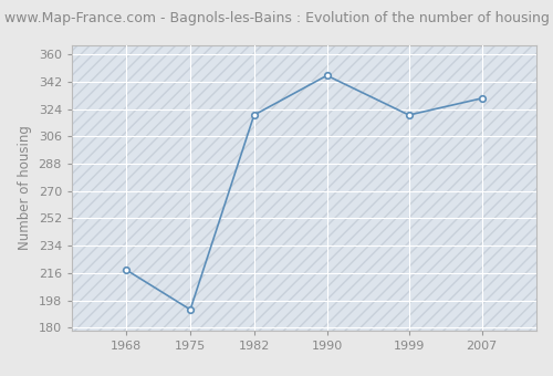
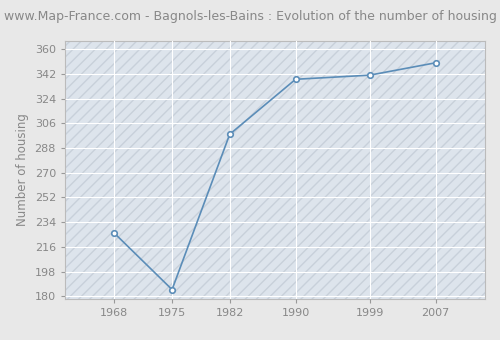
1968: 218 -> 226
1975: 192 -> 185
1982: 320 -> 298
1990: 346 -> 338
1999: 320 -> 341
2007: 331 -> 350
